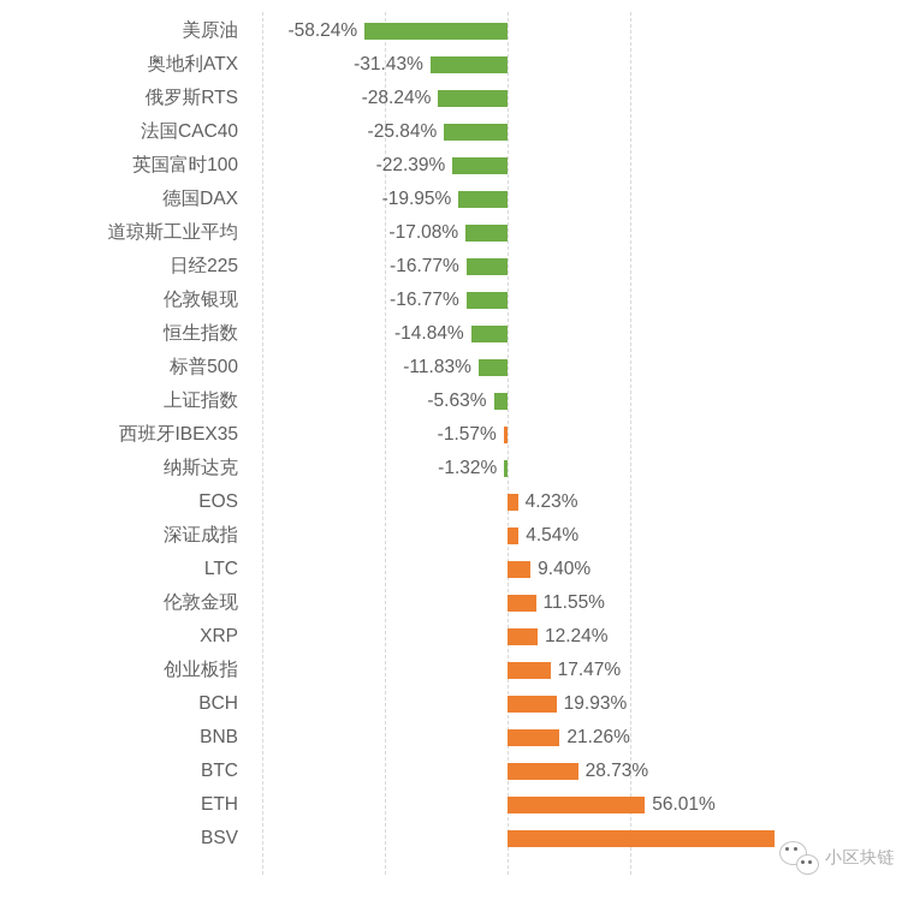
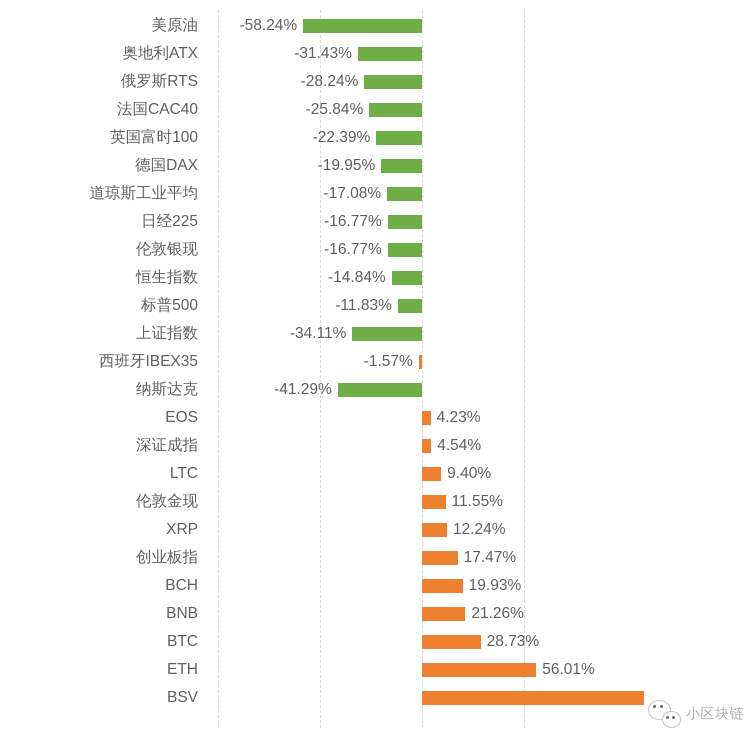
上证指数: -5.63% -> -34.11%
纳斯达克: -1.32% -> -41.29%
